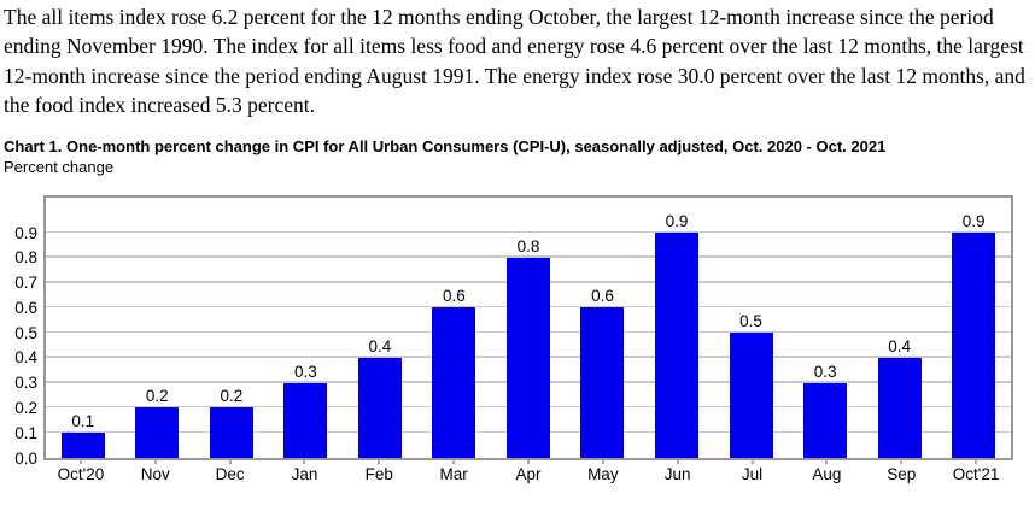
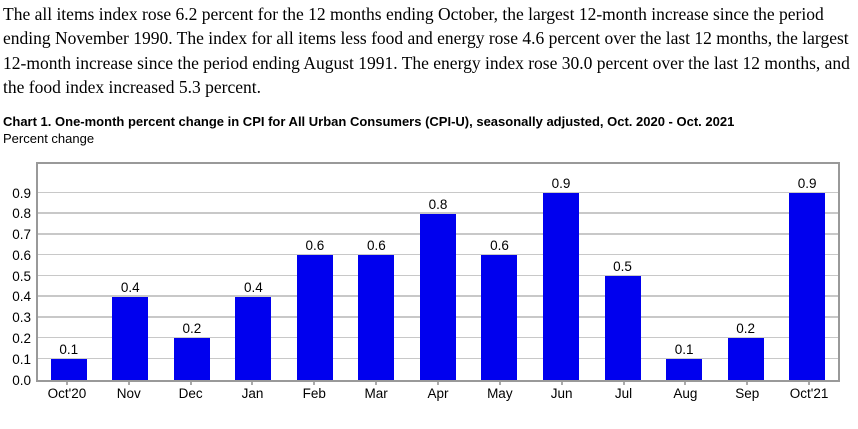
Nov: 0.2 -> 0.4
Jan: 0.3 -> 0.4
Feb: 0.4 -> 0.6
Aug: 0.3 -> 0.1
Sep: 0.4 -> 0.2
